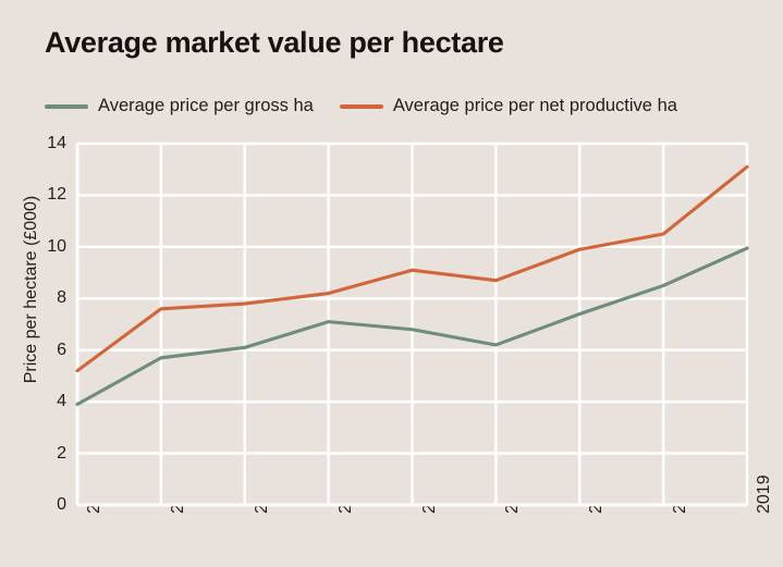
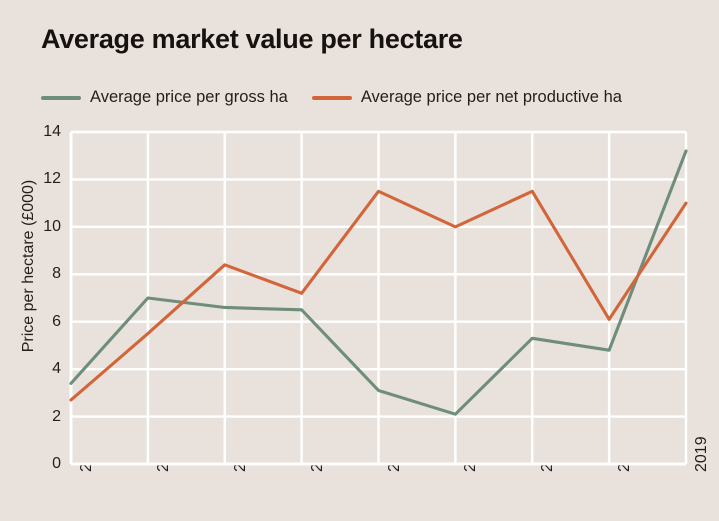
Average price per gross ha/2011: 3.9 -> 3.4
Average price per net productive ha/2011: 5.2 -> 2.7
Average price per gross ha/2012: 5.7 -> 7.0
Average price per net productive ha/2012: 7.6 -> 5.5
Average price per gross ha/2013: 6.1 -> 6.6
Average price per net productive ha/2013: 7.8 -> 8.4
Average price per gross ha/2014: 7.1 -> 6.5
Average price per net productive ha/2014: 8.2 -> 7.2
Average price per gross ha/2015: 6.8 -> 3.1
Average price per net productive ha/2015: 9.1 -> 11.5
Average price per gross ha/2016: 6.2 -> 2.1
Average price per net productive ha/2016: 8.7 -> 10.0
Average price per gross ha/2017: 7.4 -> 5.3
Average price per net productive ha/2017: 9.9 -> 11.5
Average price per gross ha/2018: 8.5 -> 4.8
Average price per net productive ha/2018: 10.5 -> 6.1
Average price per gross ha/2019: 9.9 -> 13.2
Average price per net productive ha/2019: 13.1 -> 11.0
